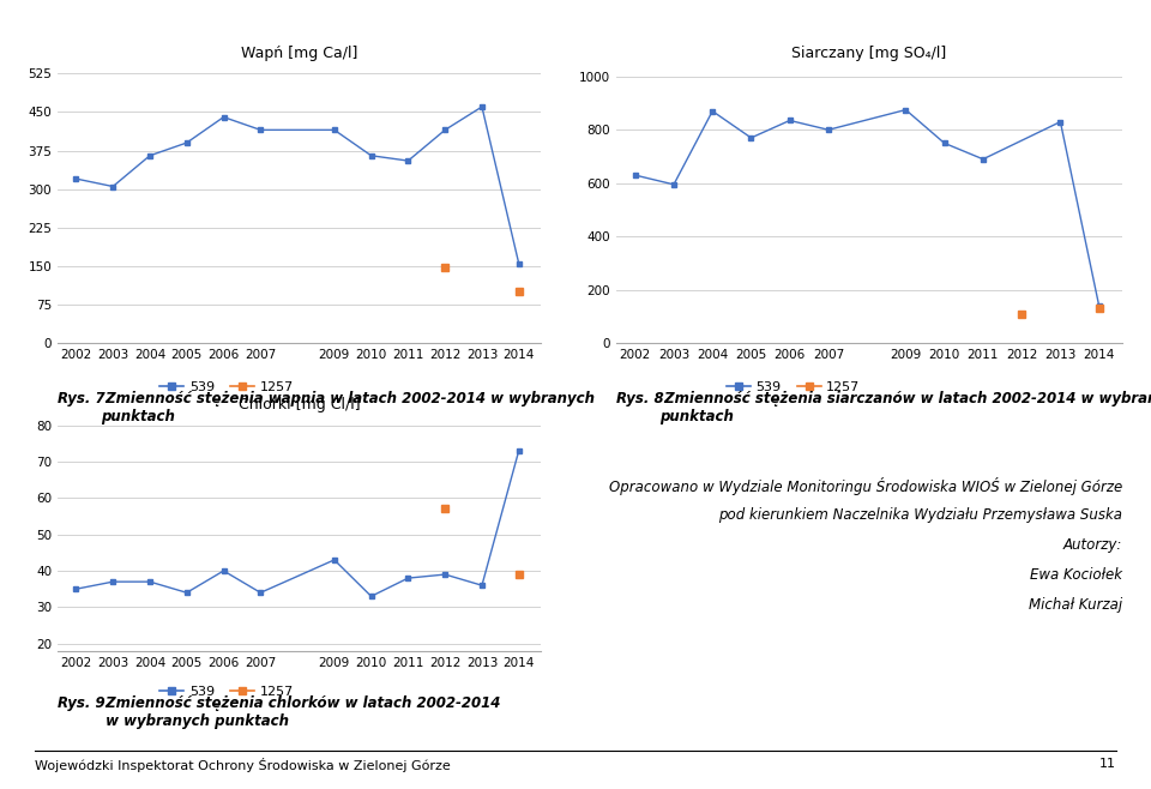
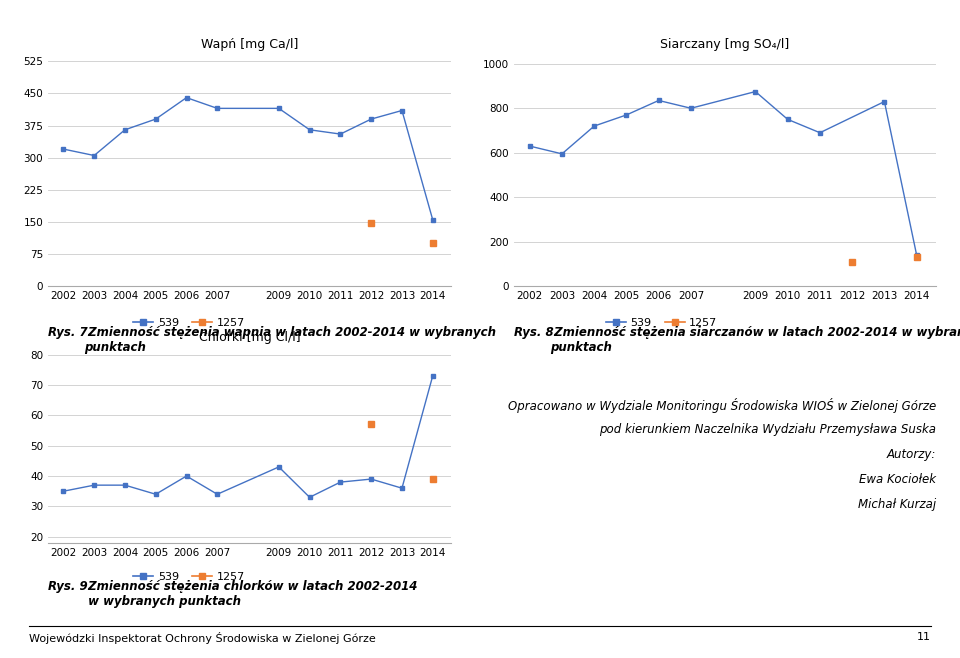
Wapń [mg Ca/l]/2012: 415 -> 390
Wapń [mg Ca/l]/2013: 460 -> 410
Siarczany [mg SO₄/l]/2004: 870 -> 720
